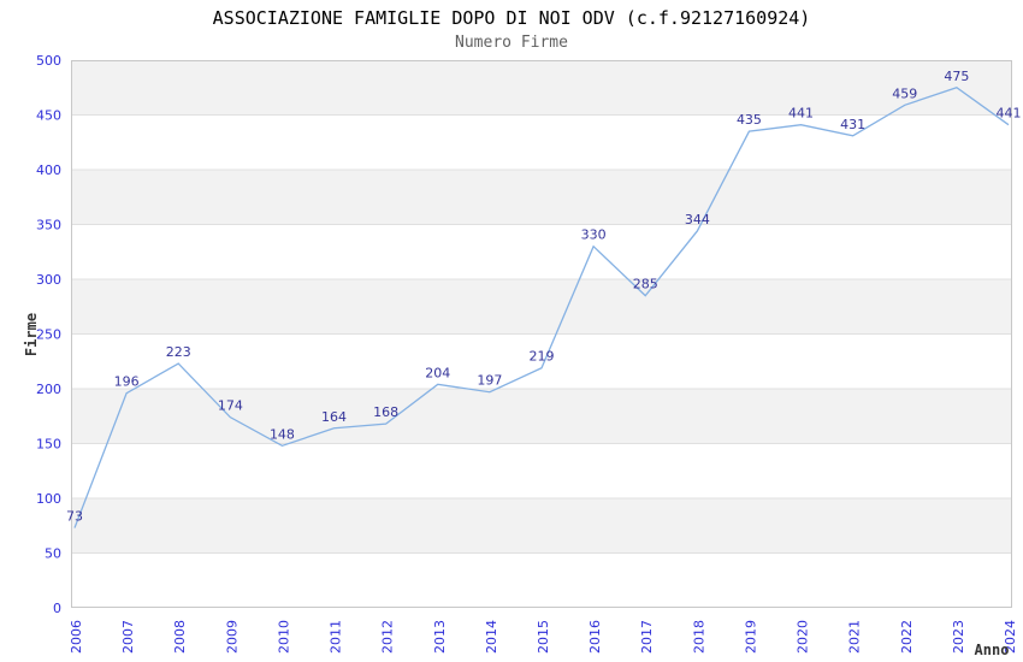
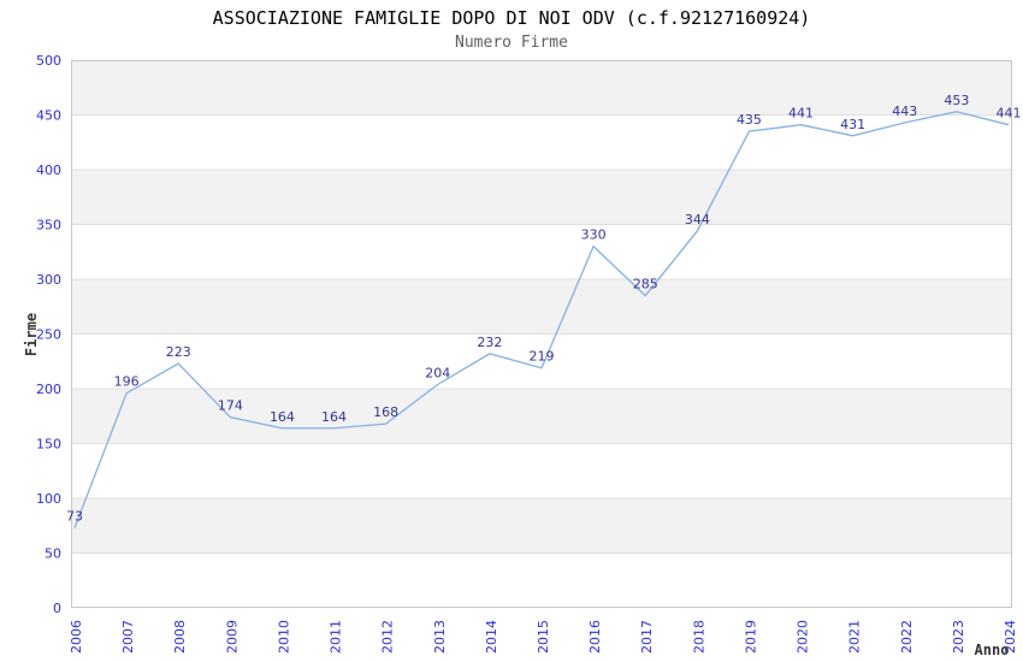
2010: 148 -> 164
2014: 197 -> 232
2022: 459 -> 443
2023: 475 -> 453
